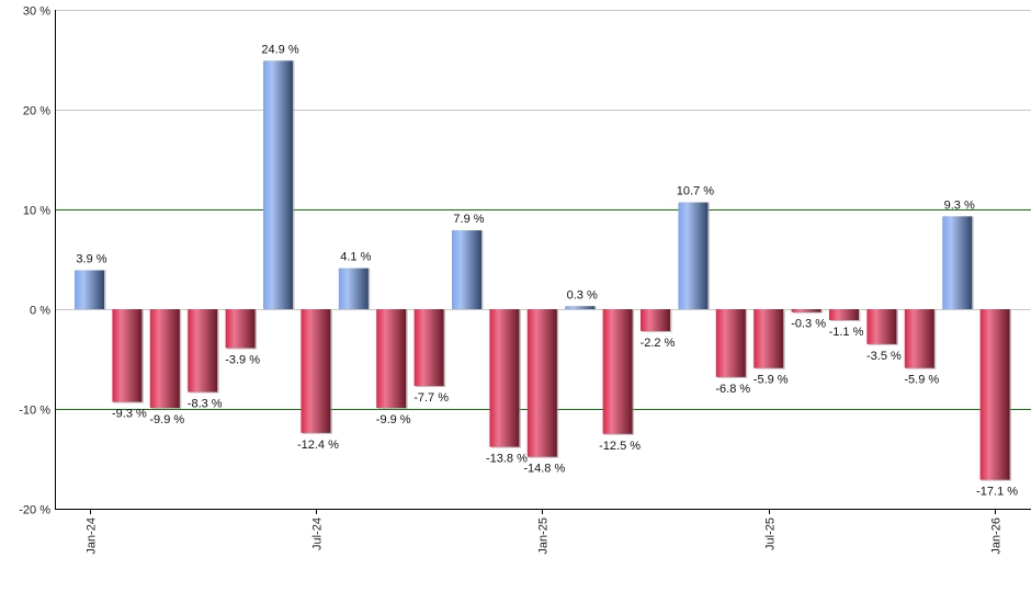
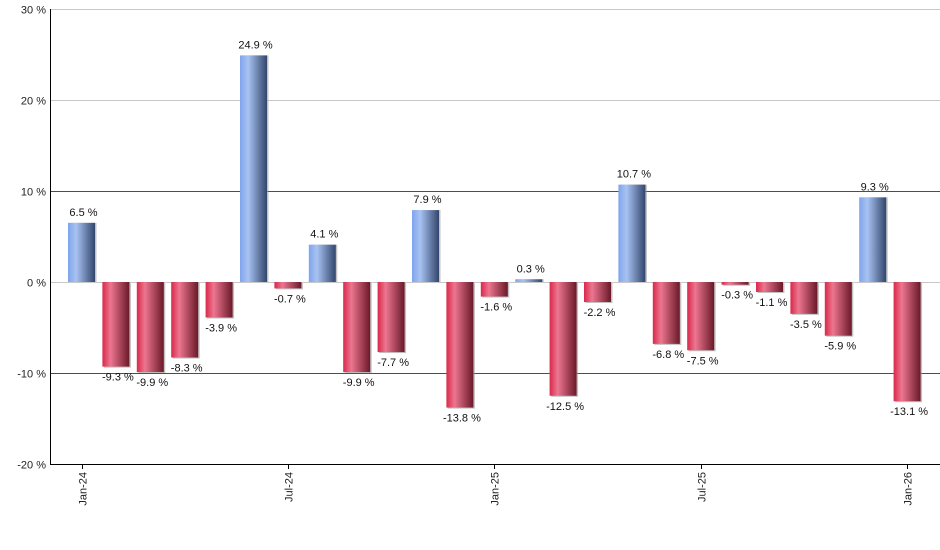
Jan-24: 3.9 -> 6.5
Jul-24: -12.4 -> -0.7
Jan-25: -14.8 -> -1.6
Jul-25: -5.9 -> -7.5
Jan-26: -17.1 -> -13.1
